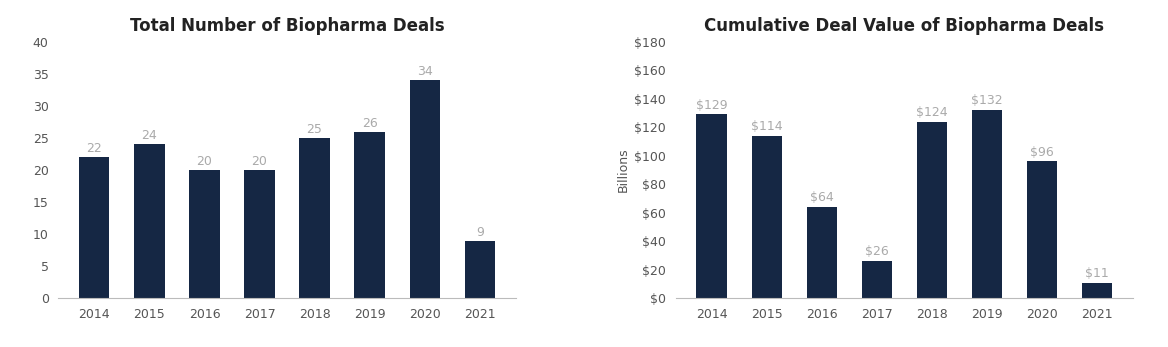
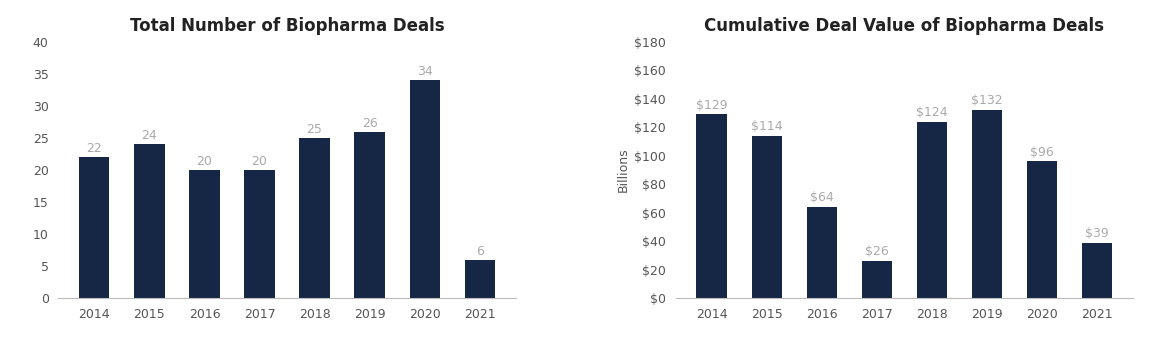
Total Number of Biopharma Deals/2021: 9 -> 6
Cumulative Deal Value of Biopharma Deals/2021: $11 -> $39
